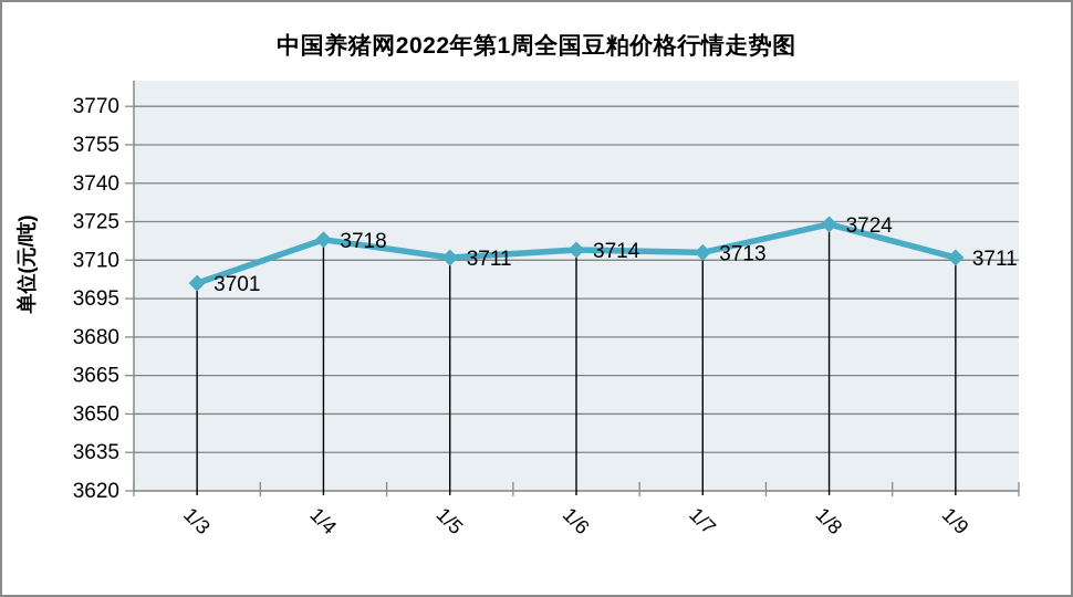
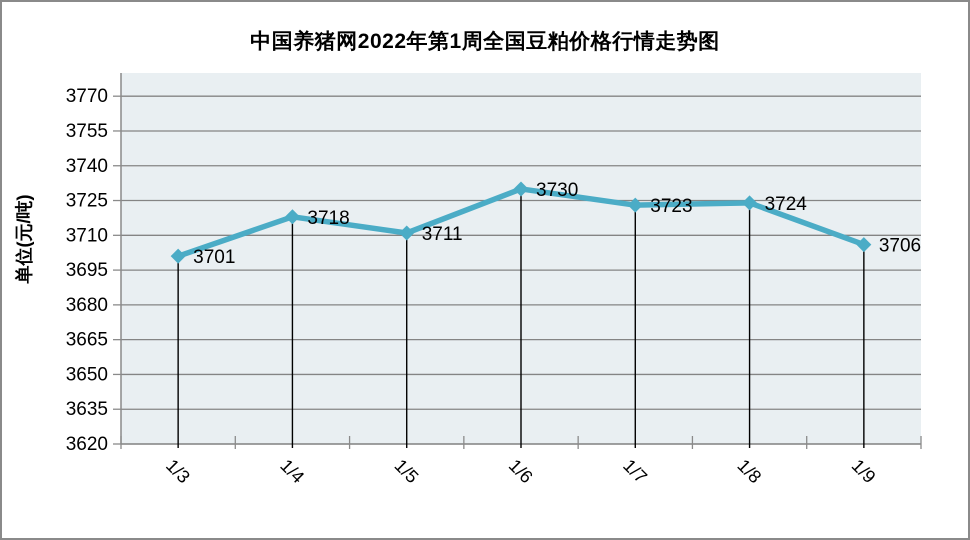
1/6: 3714 -> 3730
1/7: 3713 -> 3723
1/9: 3711 -> 3706
